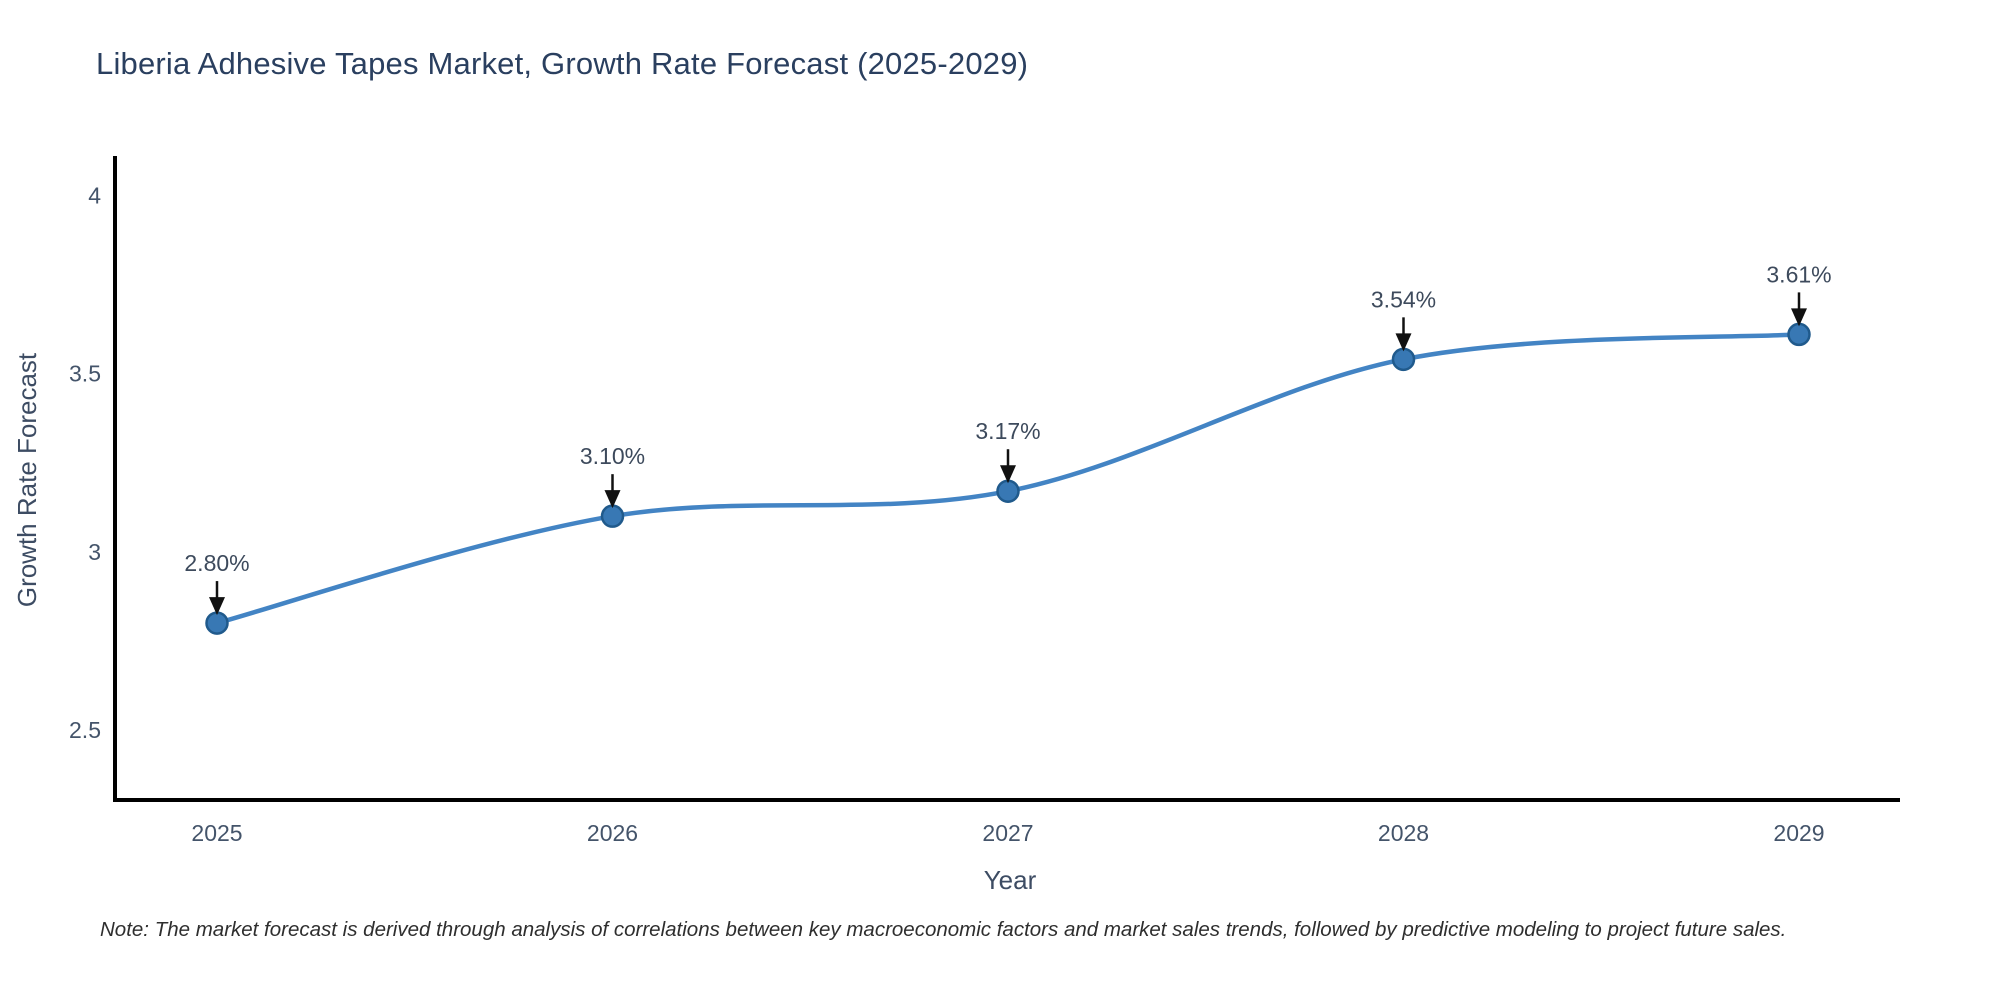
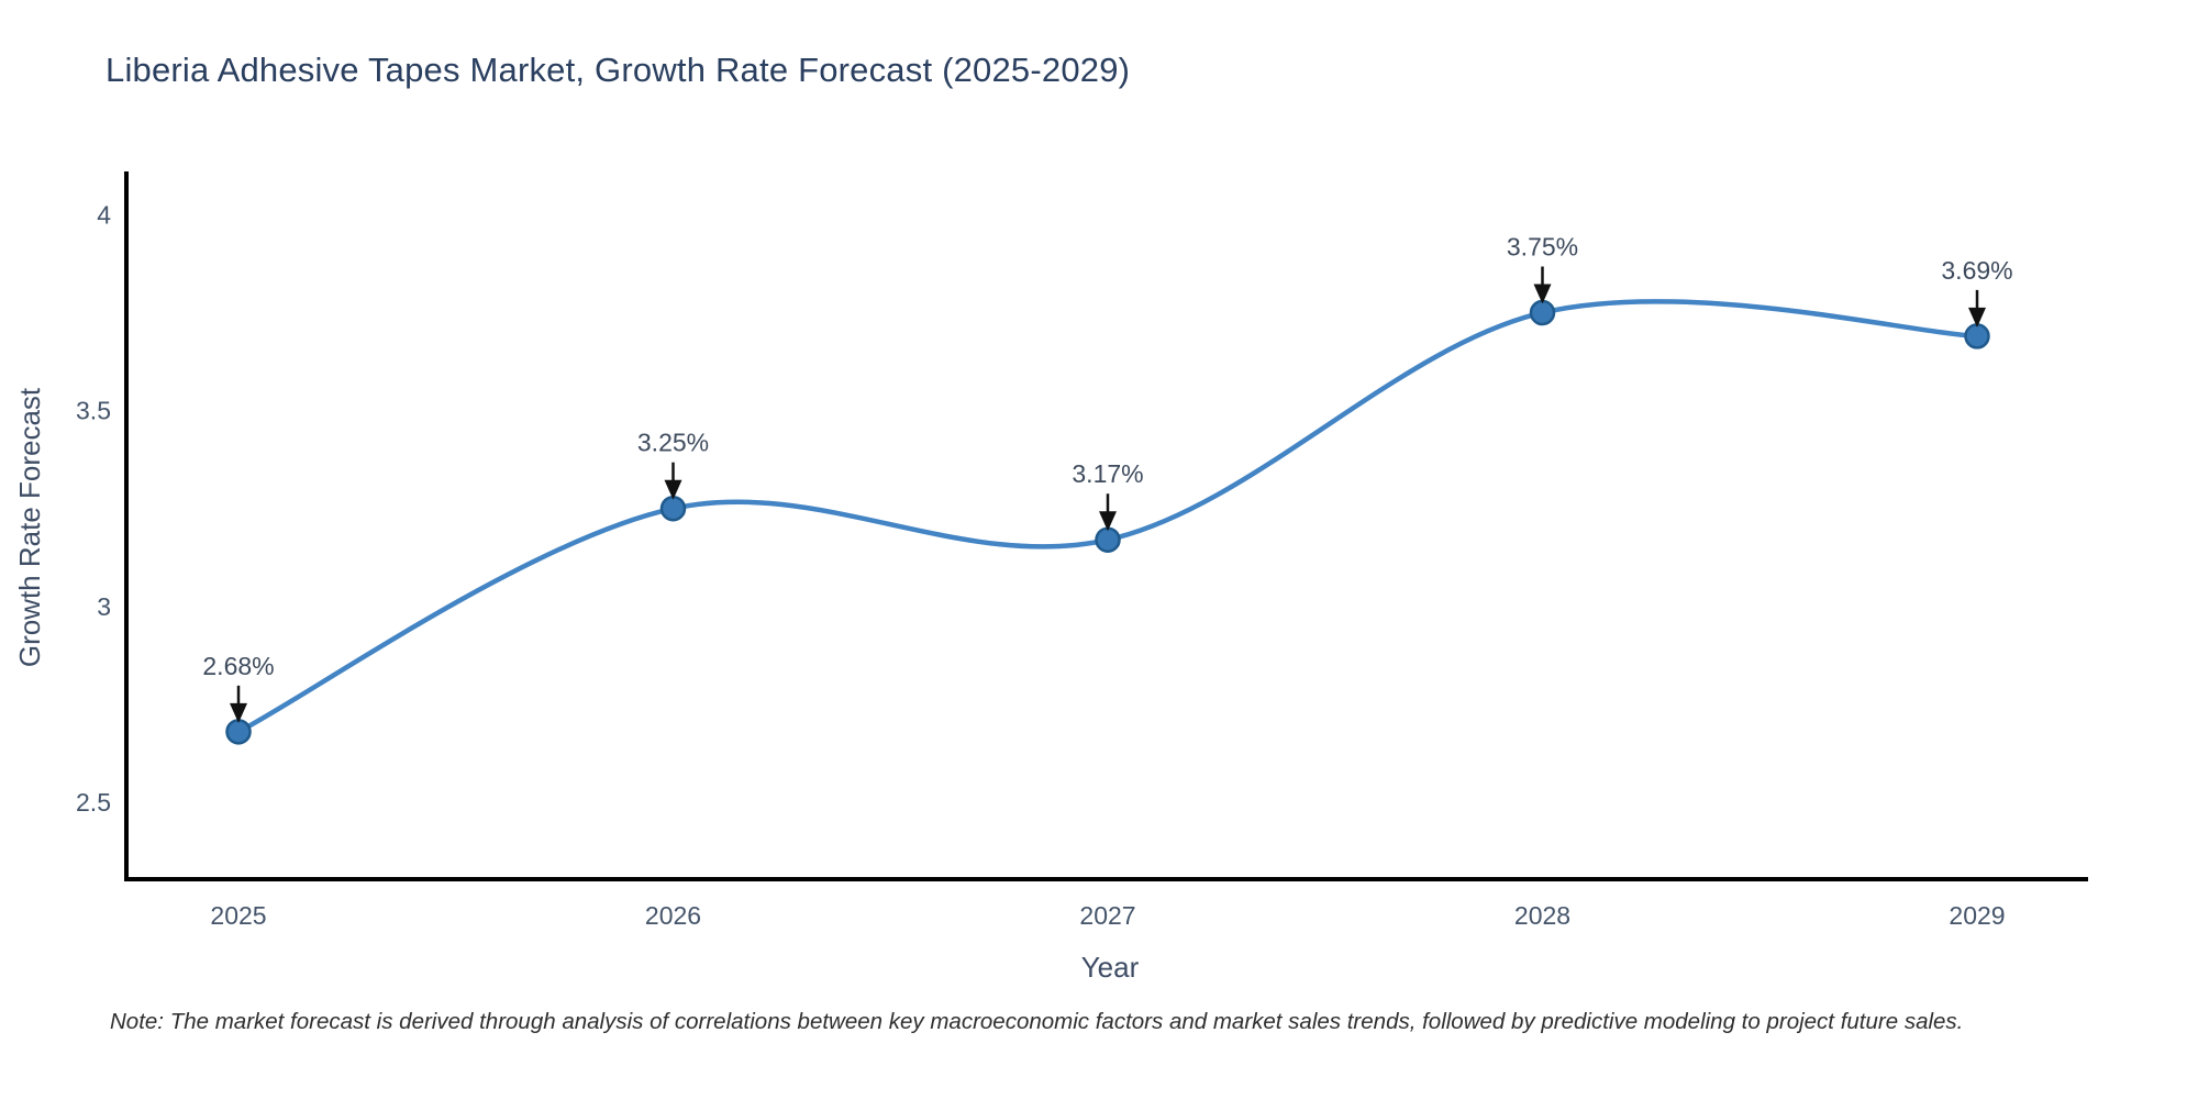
2025: 2.80% -> 2.68%
2026: 3.10% -> 3.25%
2028: 3.54% -> 3.75%
2029: 3.61% -> 3.69%
